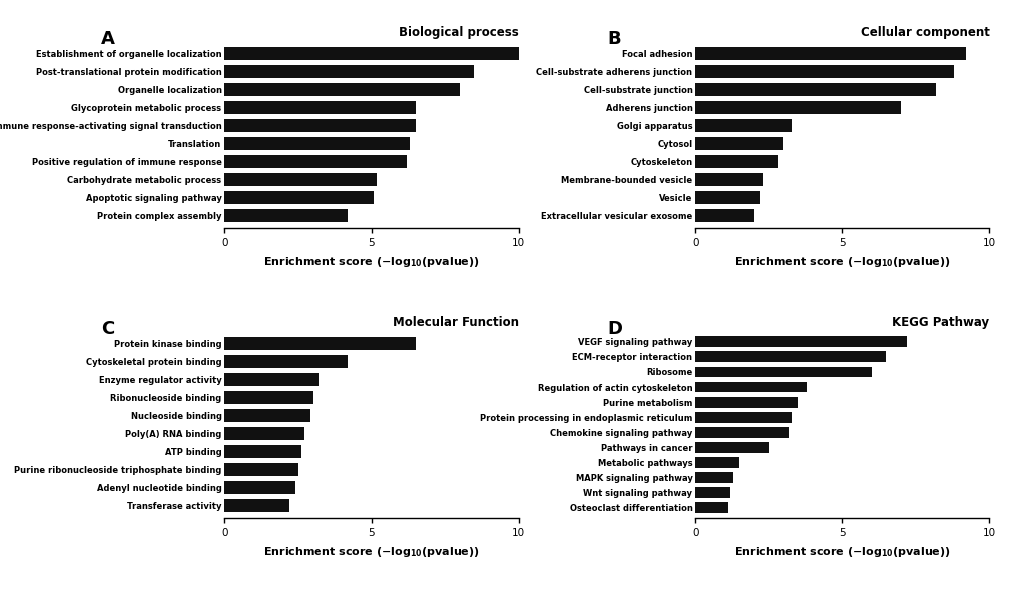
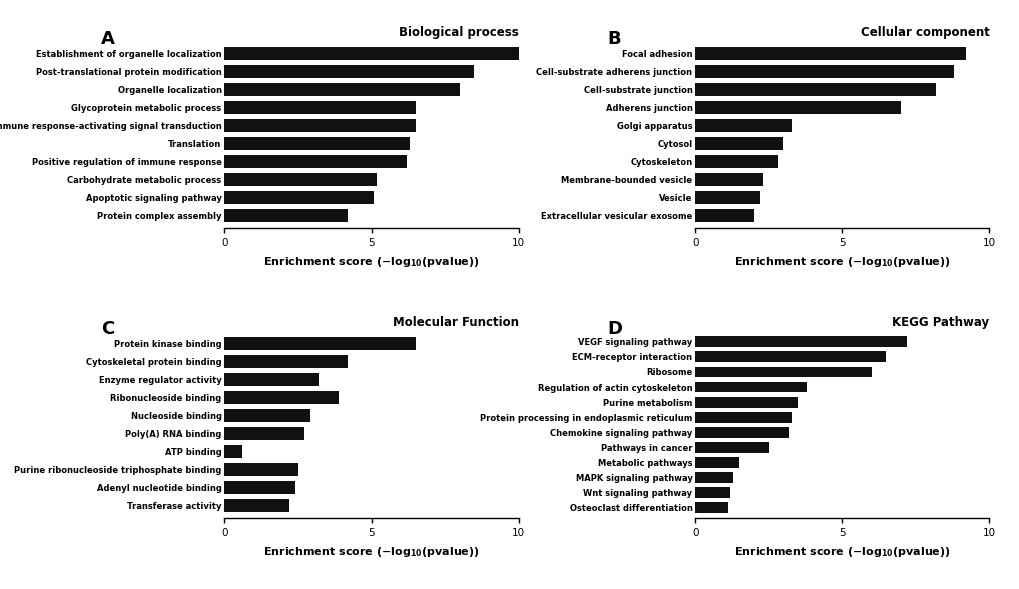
Molecular Function/Ribonucleoside binding: 3.0 -> 3.9
Molecular Function/ATP binding: 2.6 -> 0.6
